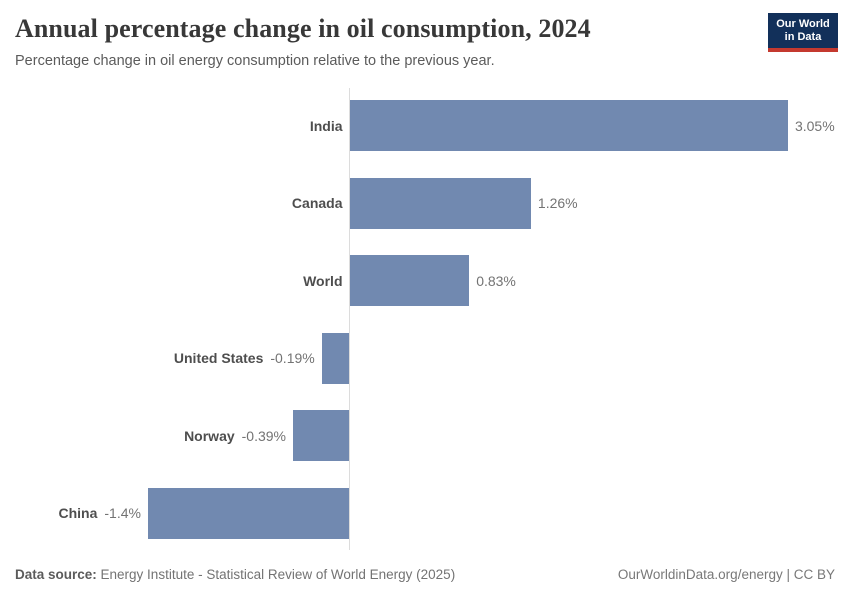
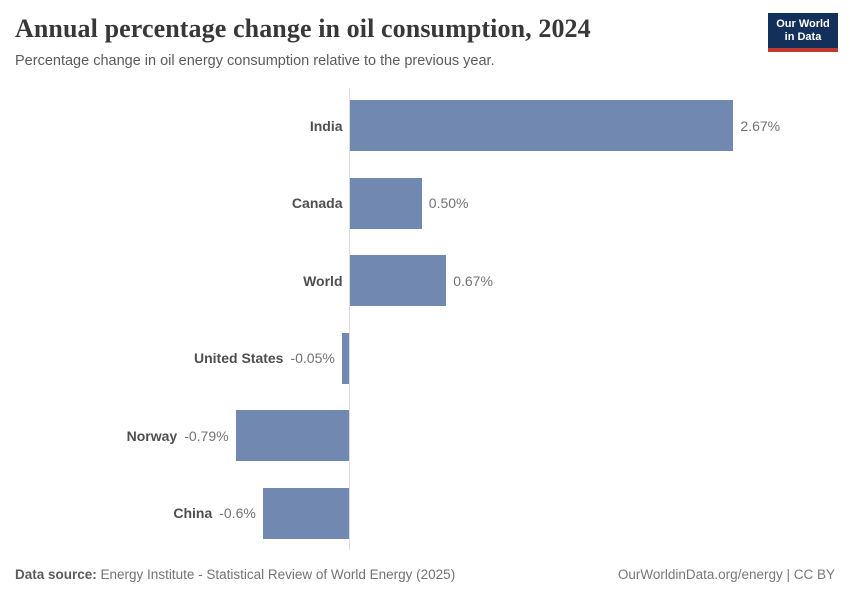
India: 3.05% -> 2.67%
Canada: 1.26% -> 0.50%
World: 0.83% -> 0.67%
United States: -0.19% -> -0.05%
Norway: -0.39% -> -0.79%
China: -1.4% -> -0.6%
